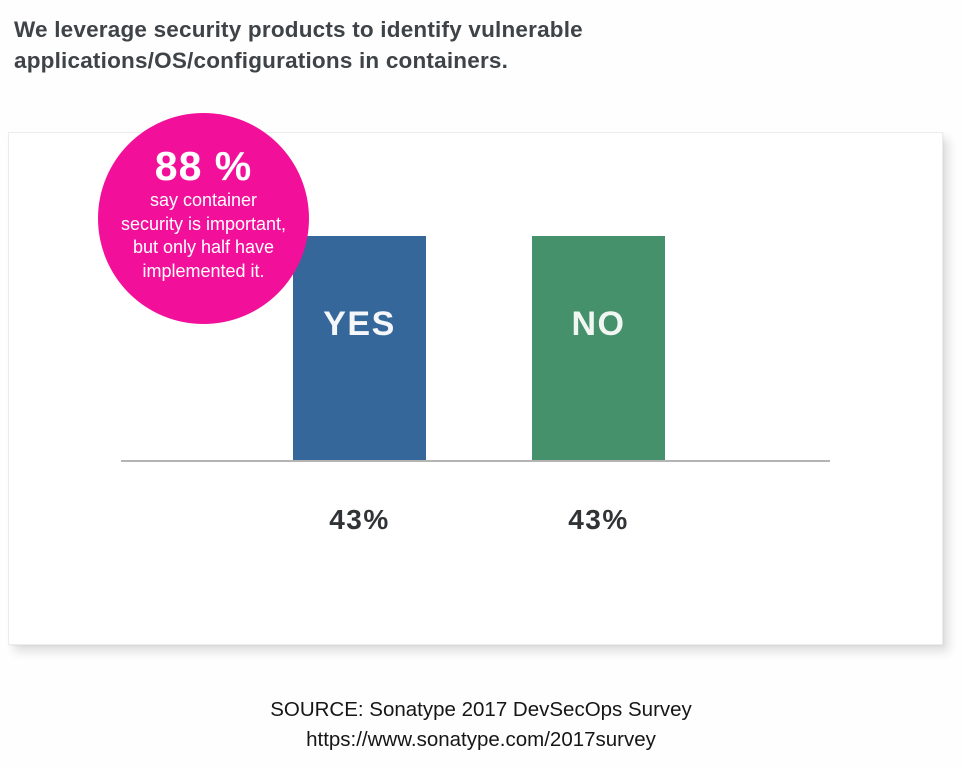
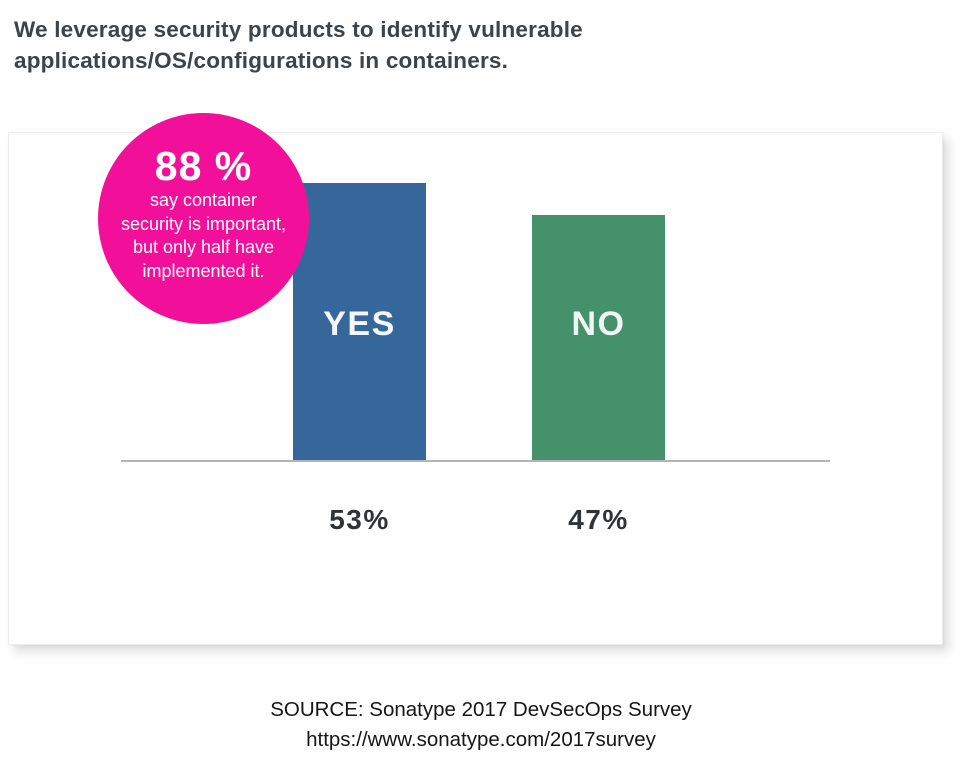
YES: 43% -> 53%
NO: 43% -> 47%
